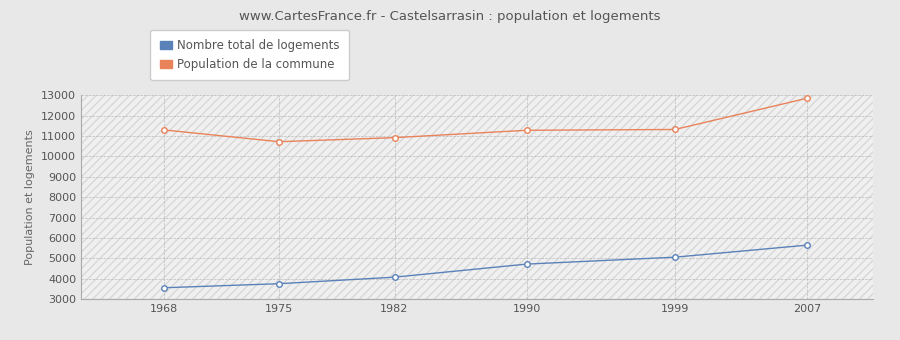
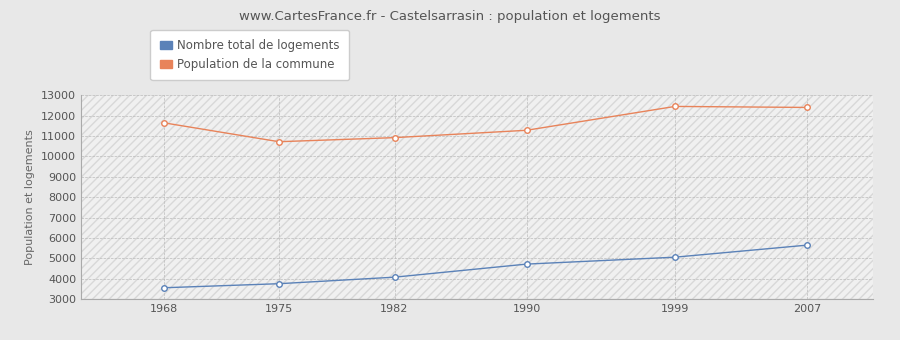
Population de la commune/1968: 11300 -> 11650
Population de la commune/1999: 11320 -> 12450
Population de la commune/2007: 12850 -> 12400
